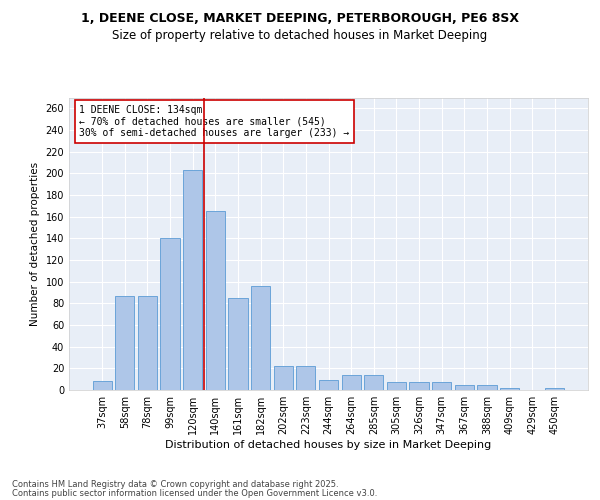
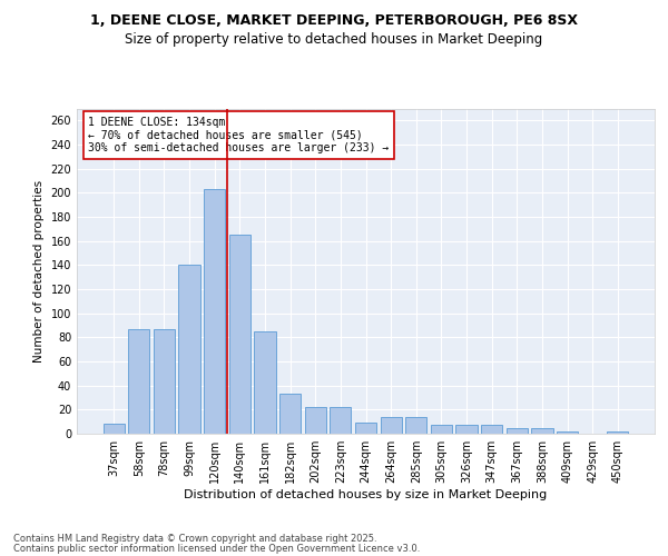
182sqm: 96 -> 33
